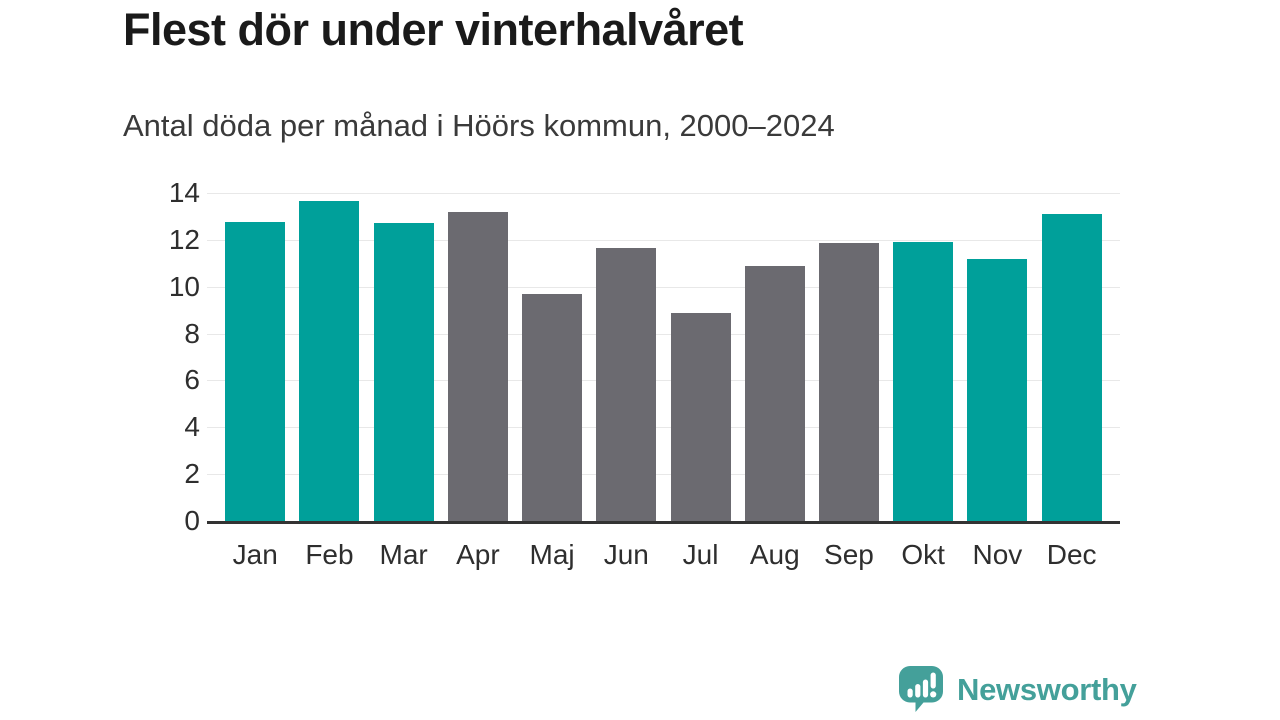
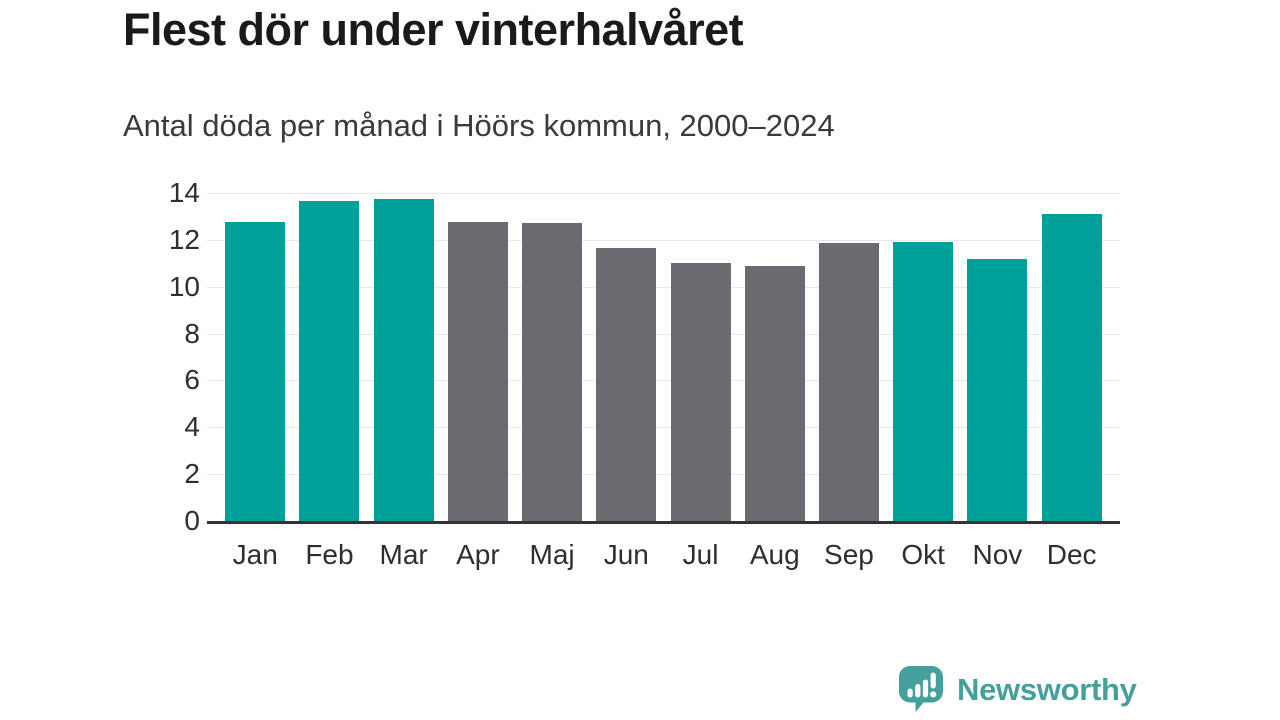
Mar: 12.7 -> 13.8
Apr: 13.2 -> 12.8
Maj: 9.7 -> 12.7
Jul: 8.9 -> 11.0
